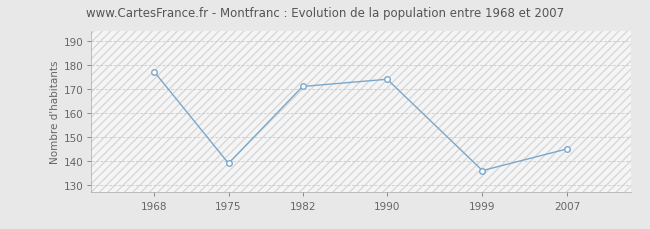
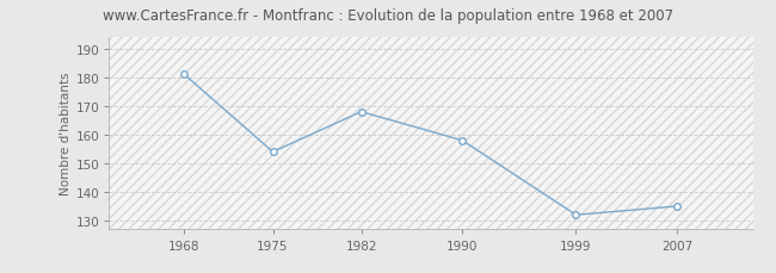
1968: 177 -> 181
1975: 139 -> 154
1982: 171 -> 168
1990: 174 -> 158
1999: 136 -> 132
2007: 145 -> 135
